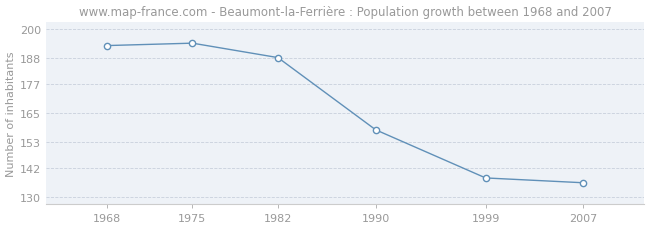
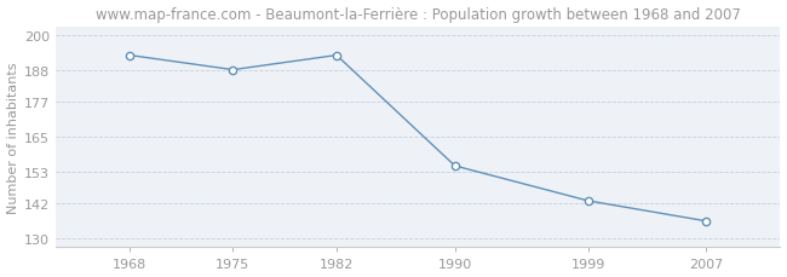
1975: 194 -> 188
1982: 188 -> 193
1990: 158 -> 155
1999: 138 -> 143
